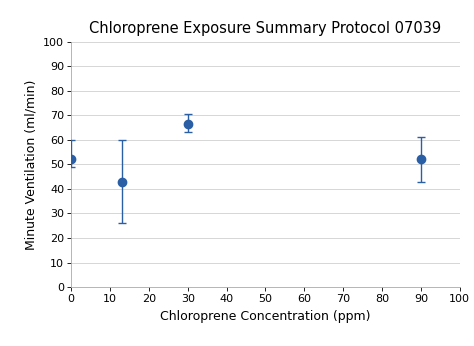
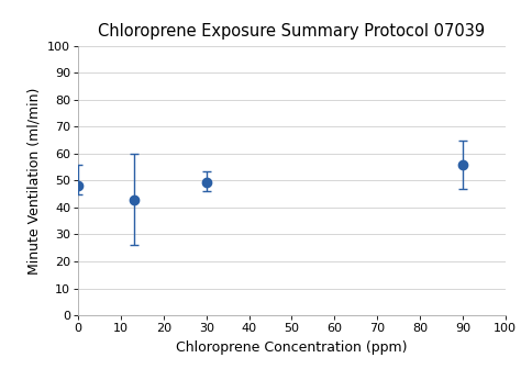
0: 52.0 -> 48.0
30: 66.5 -> 49.5
90: 52.0 -> 56.0
